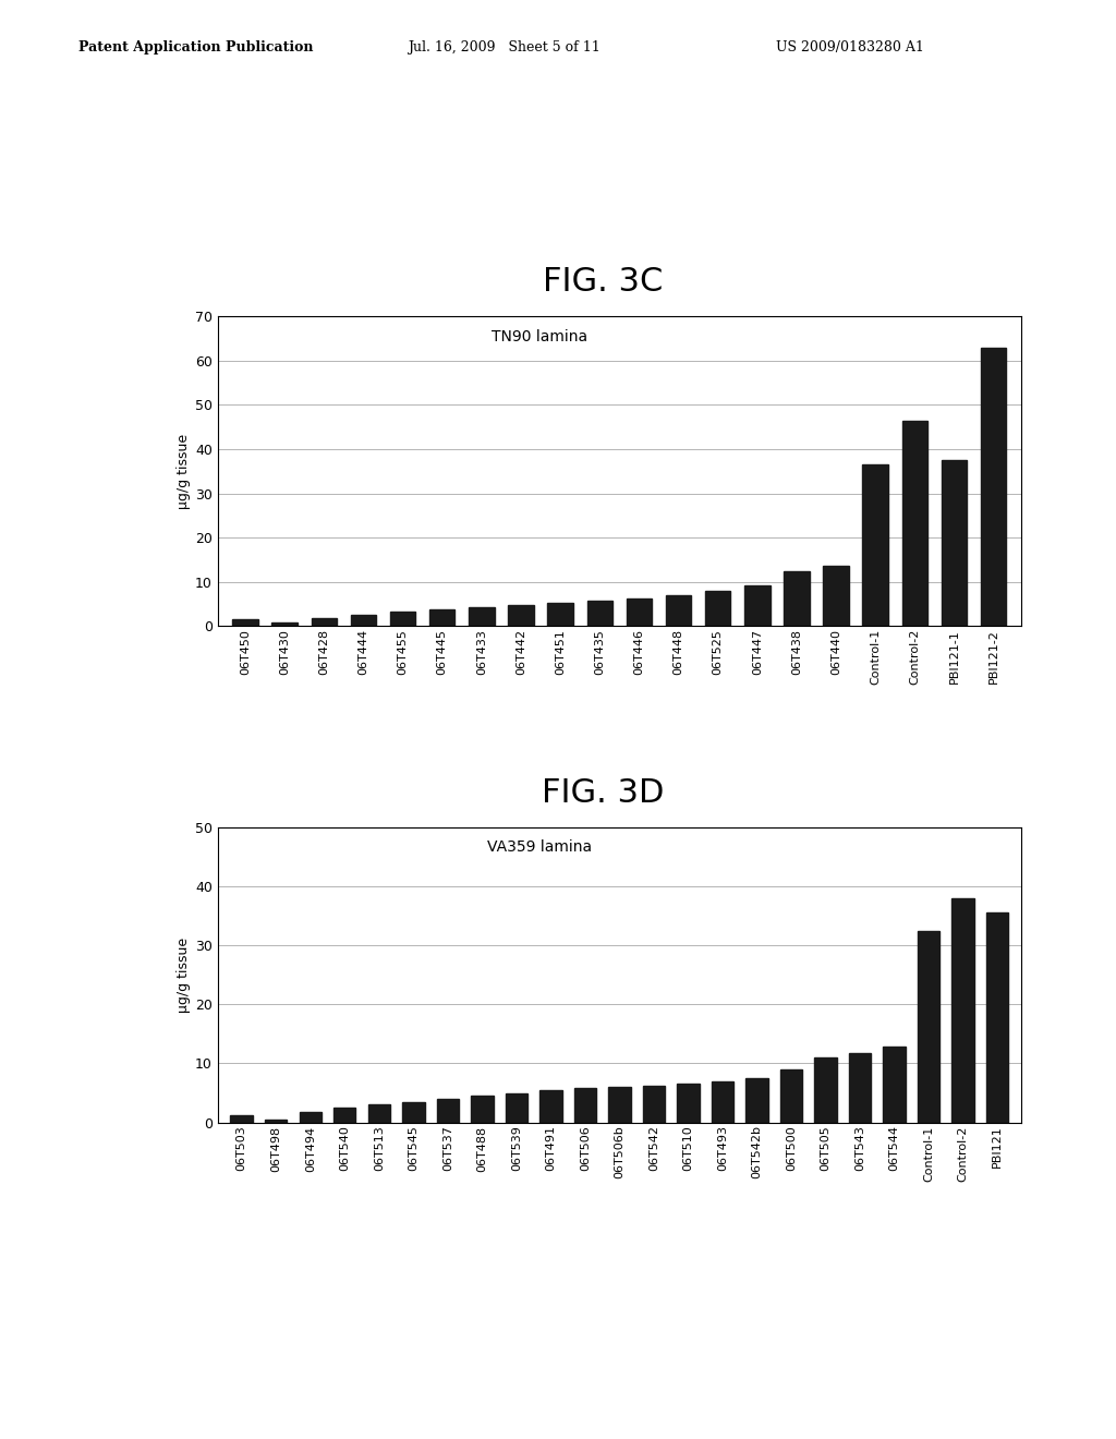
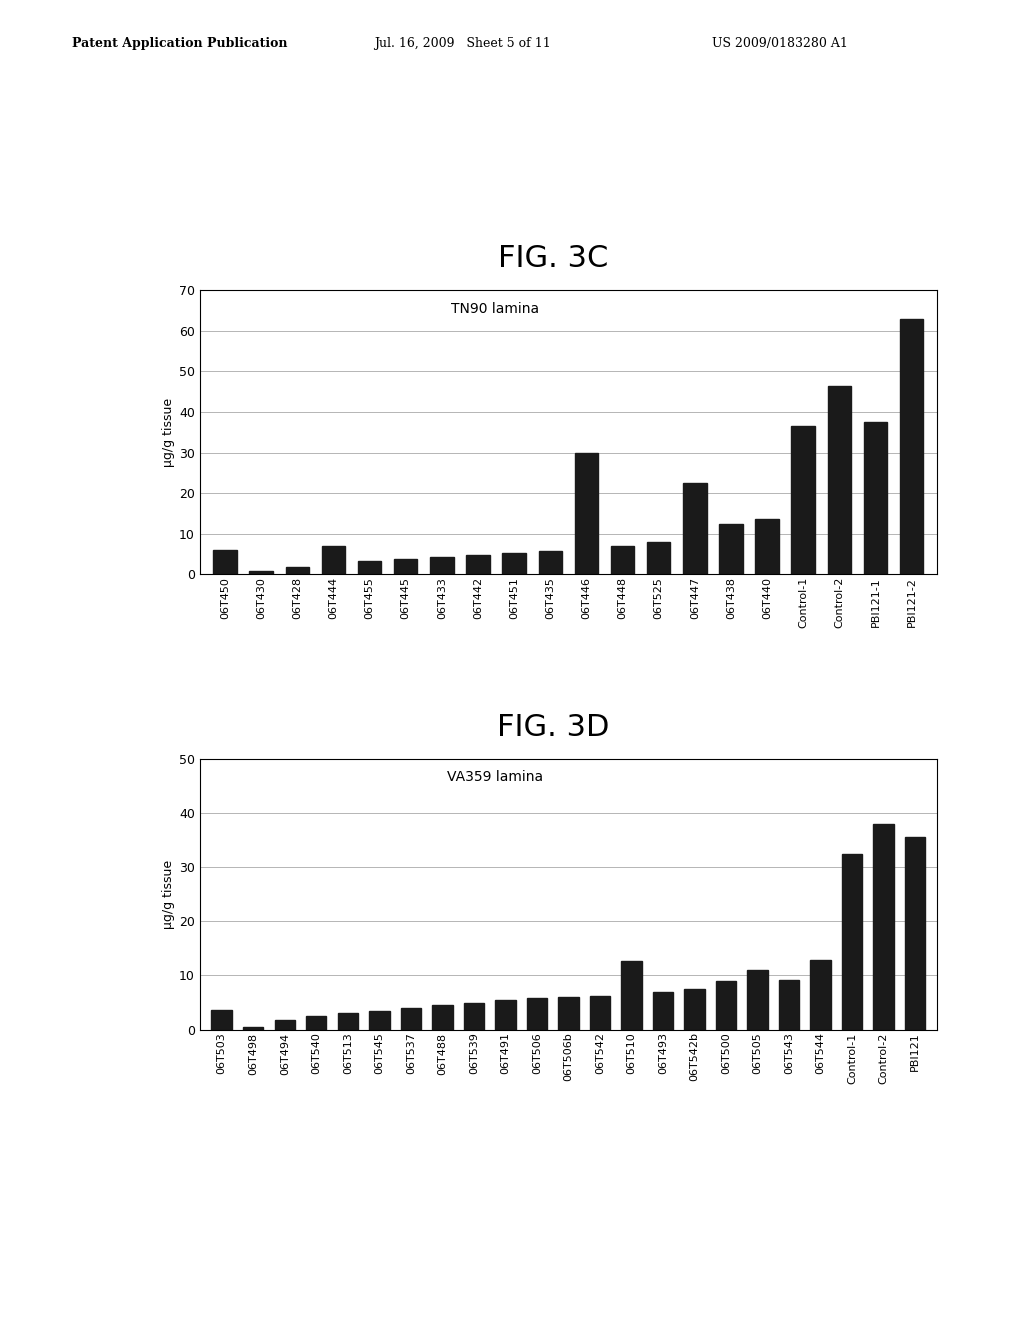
06T450: 1.5 -> 6.0
06T444: 2.5 -> 7.0
06T446: 6.2 -> 30.0
06T447: 9.2 -> 22.5
06T503: 1.2 -> 3.6
06T510: 6.5 -> 12.6
06T543: 11.8 -> 9.2
